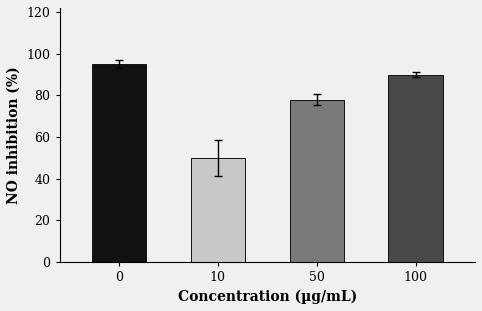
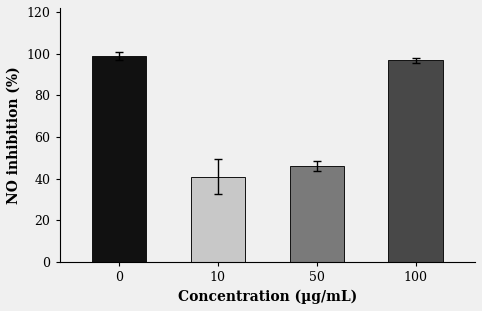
0: 95 -> 99
10: 50 -> 41
50: 78 -> 46
100: 90 -> 97
